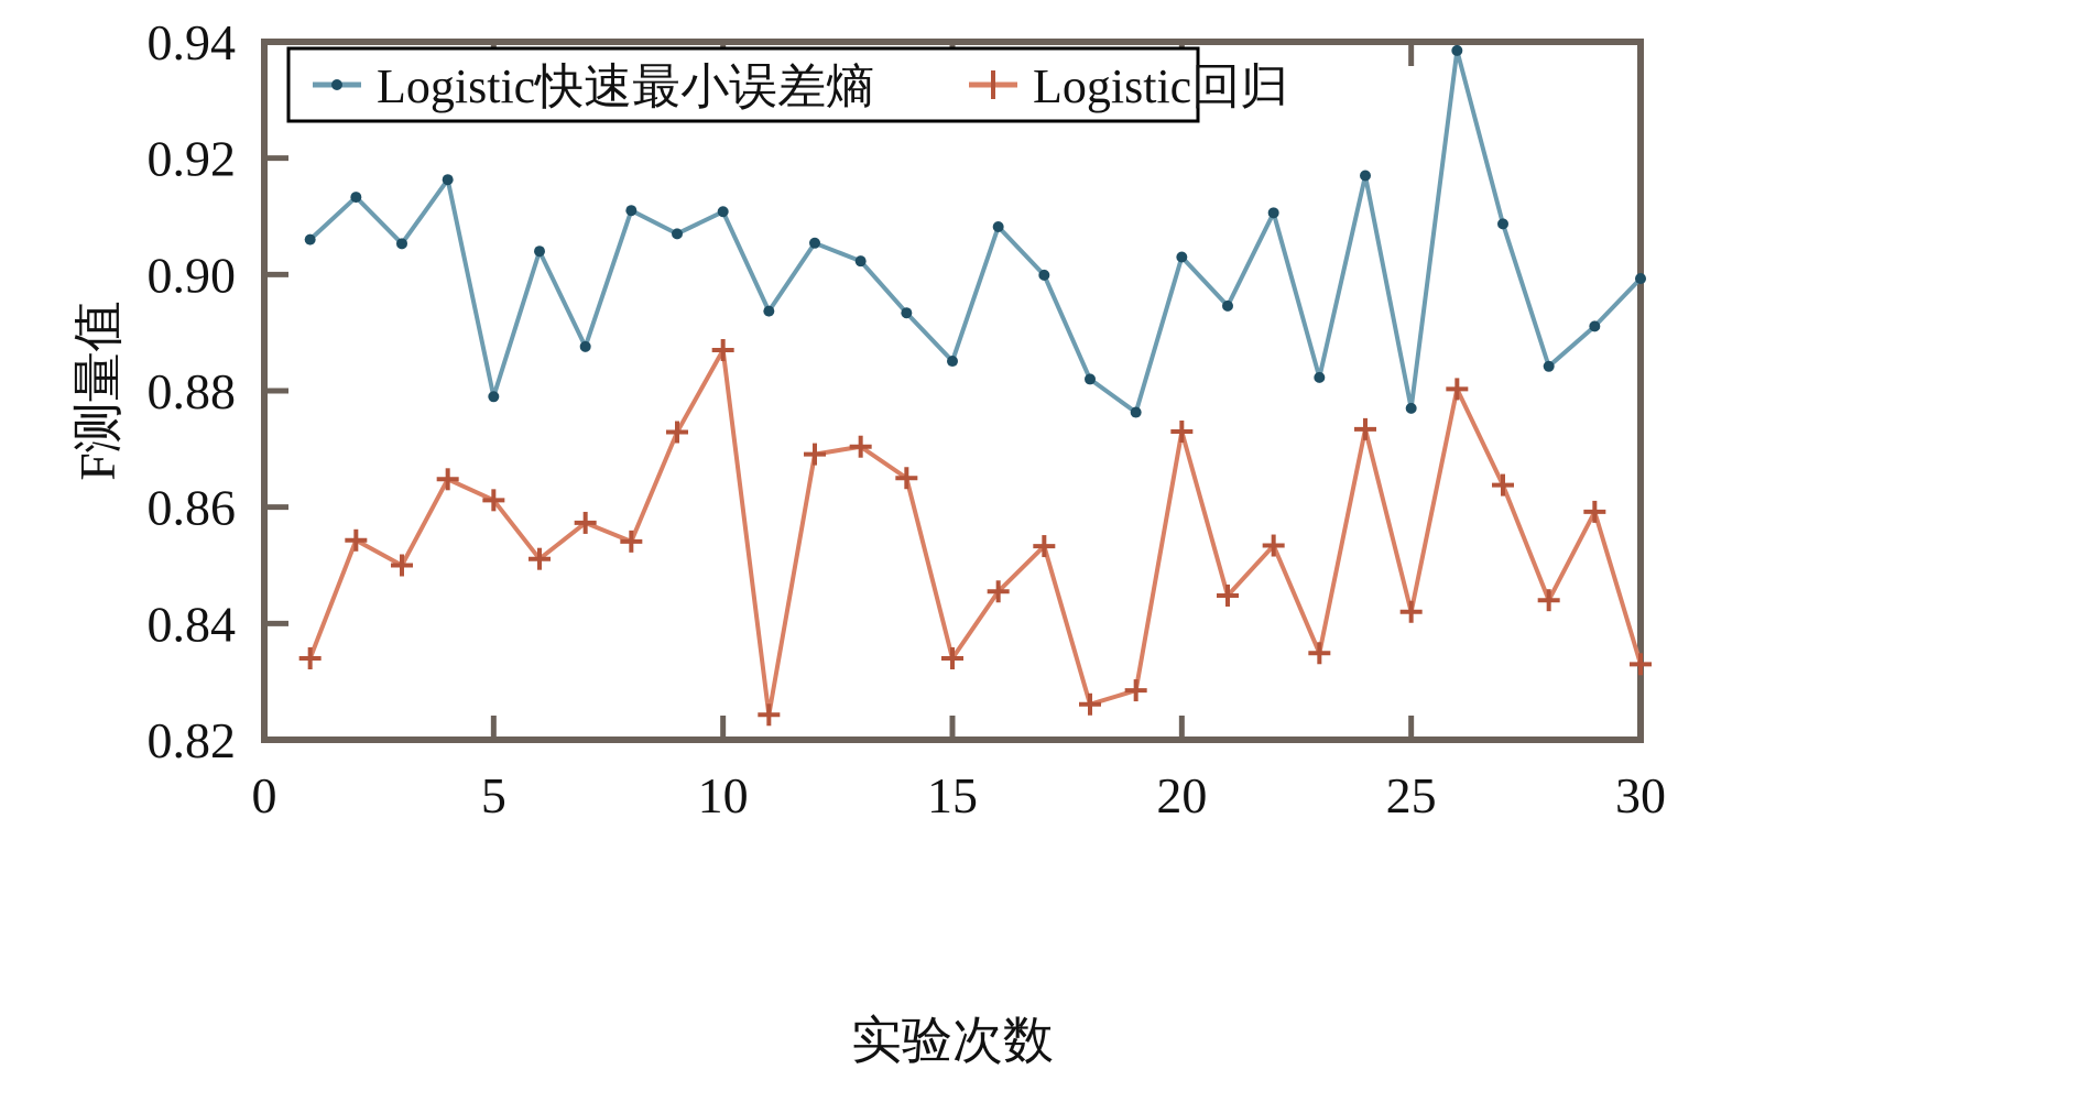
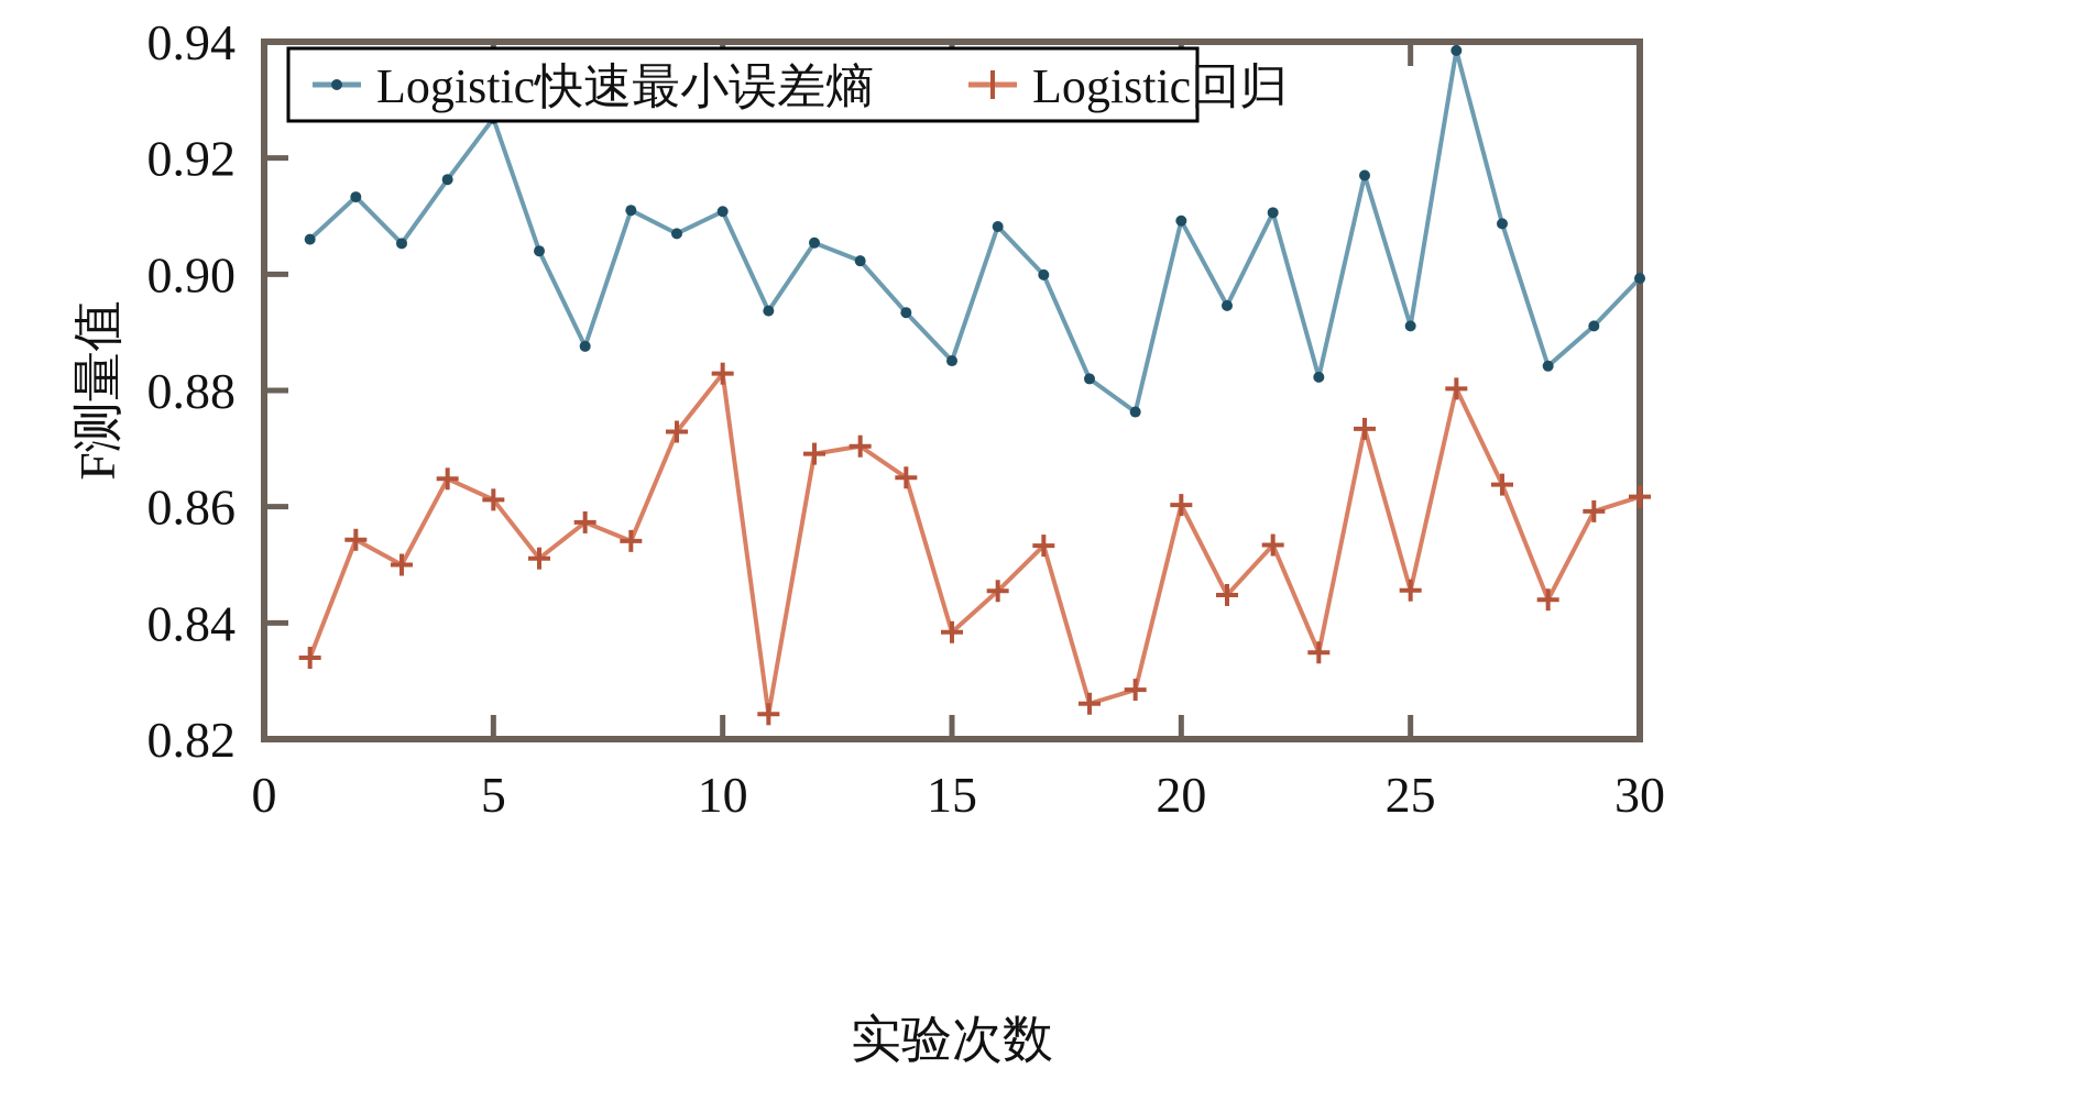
Logistic快速最小误差熵/5: 0.879 -> 0.927
Logistic回归/10: 0.887 -> 0.883
Logistic回归/15: 0.834 -> 0.838
Logistic快速最小误差熵/20: 0.903 -> 0.909
Logistic回归/20: 0.873 -> 0.860
Logistic快速最小误差熵/25: 0.877 -> 0.891
Logistic回归/25: 0.842 -> 0.846
Logistic回归/30: 0.833 -> 0.862
